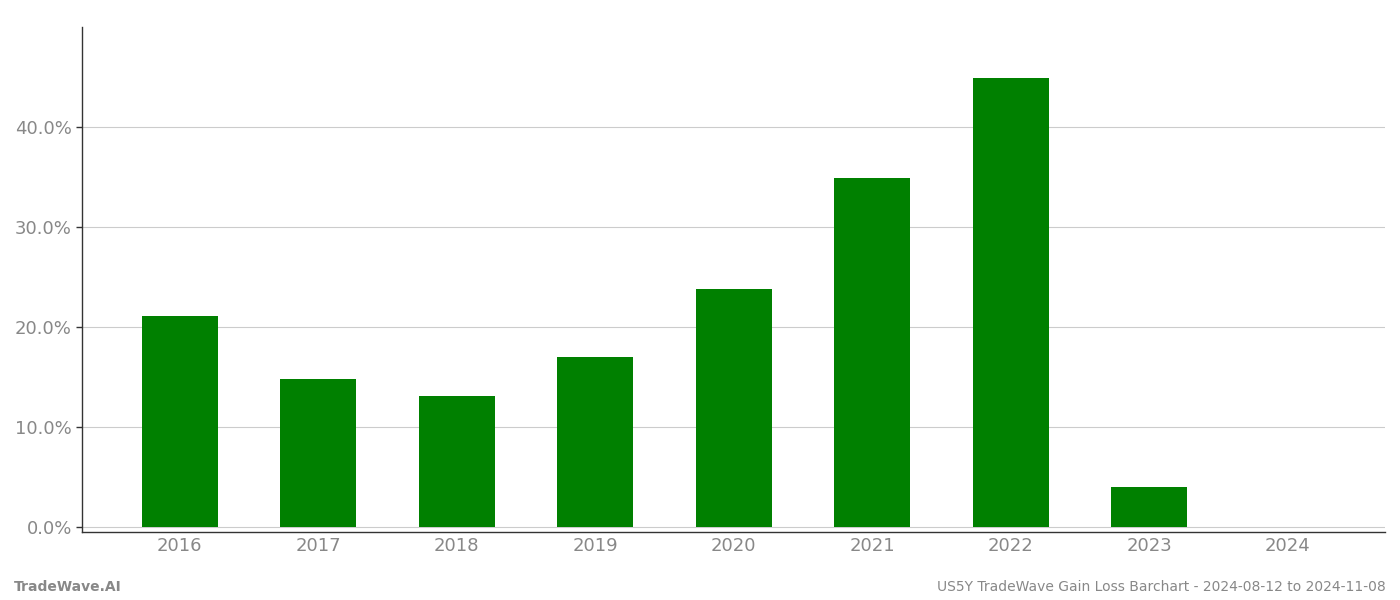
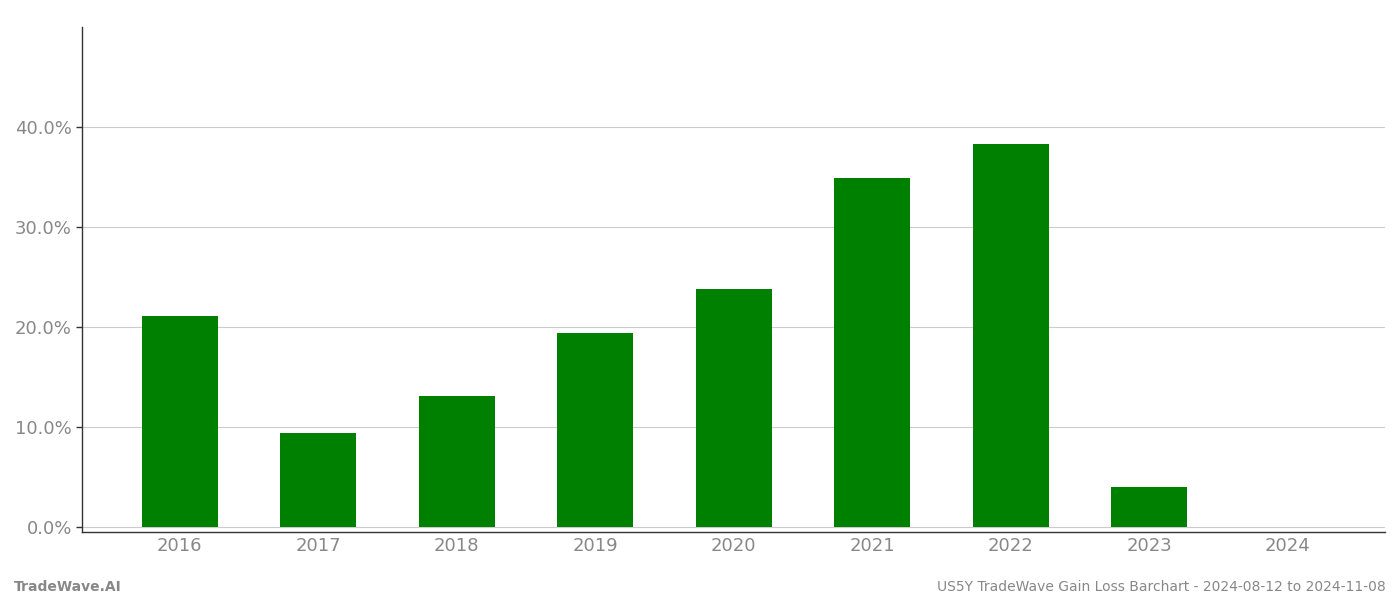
2017: 14.8% -> 9.4%
2019: 17.0% -> 19.4%
2022: 44.9% -> 38.3%
